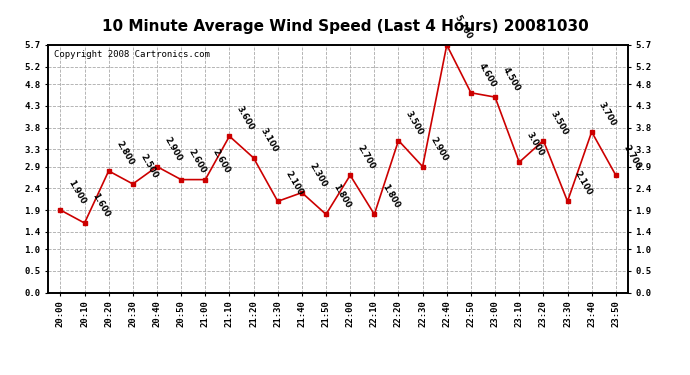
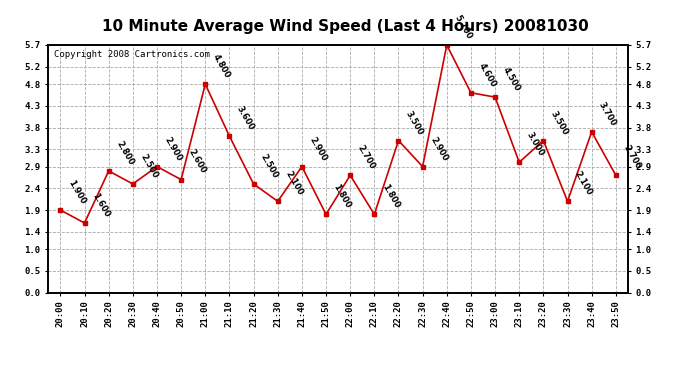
21:00: 2.600 -> 4.800
21:20: 3.100 -> 2.500
21:40: 2.300 -> 2.900
